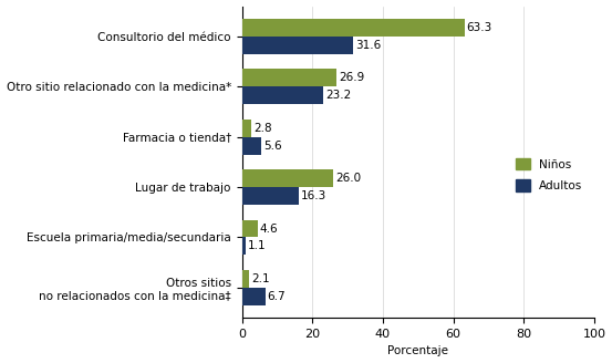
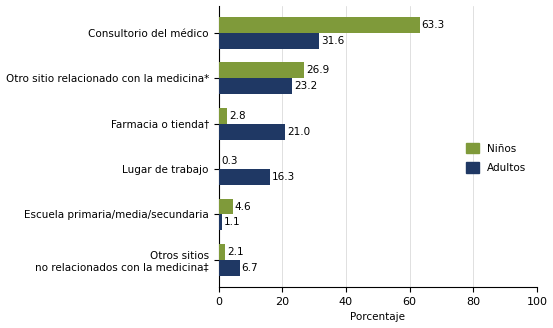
Adultos/Farmacia o tienda†: 5.6 -> 21.0
Niños/Lugar de trabajo: 26.0 -> 0.3
